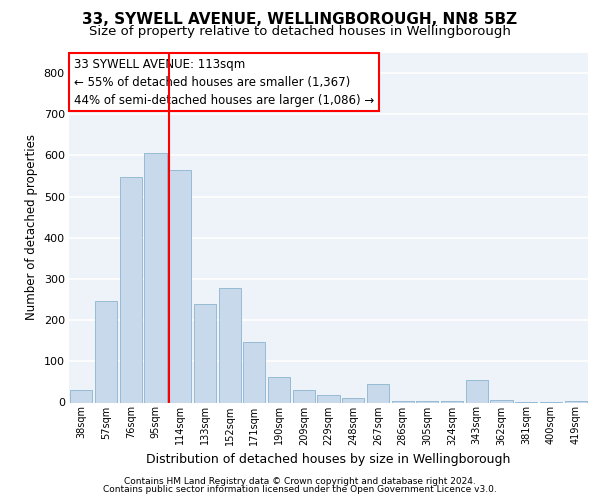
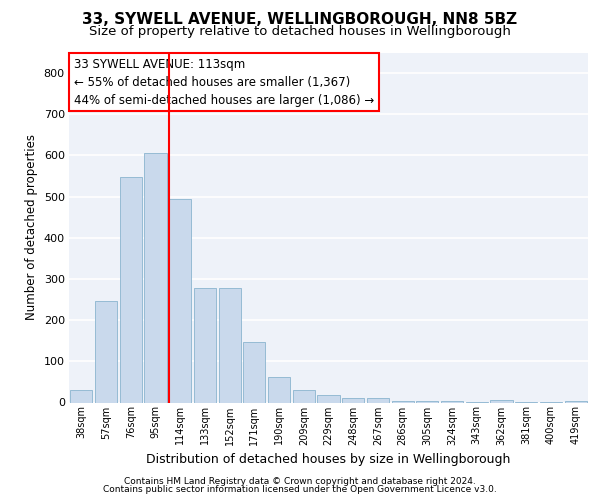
114sqm: 565 -> 494
133sqm: 240 -> 277
267sqm: 45 -> 12
343sqm: 55 -> 2
